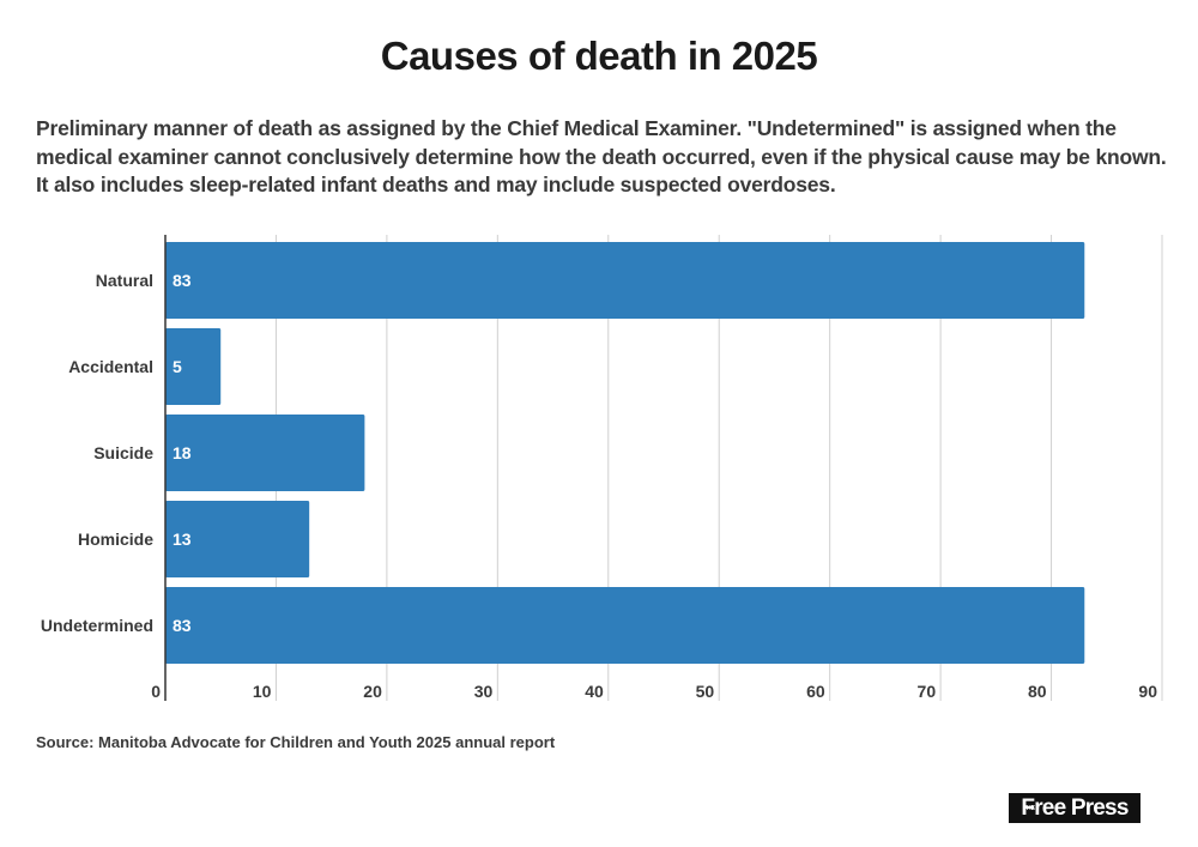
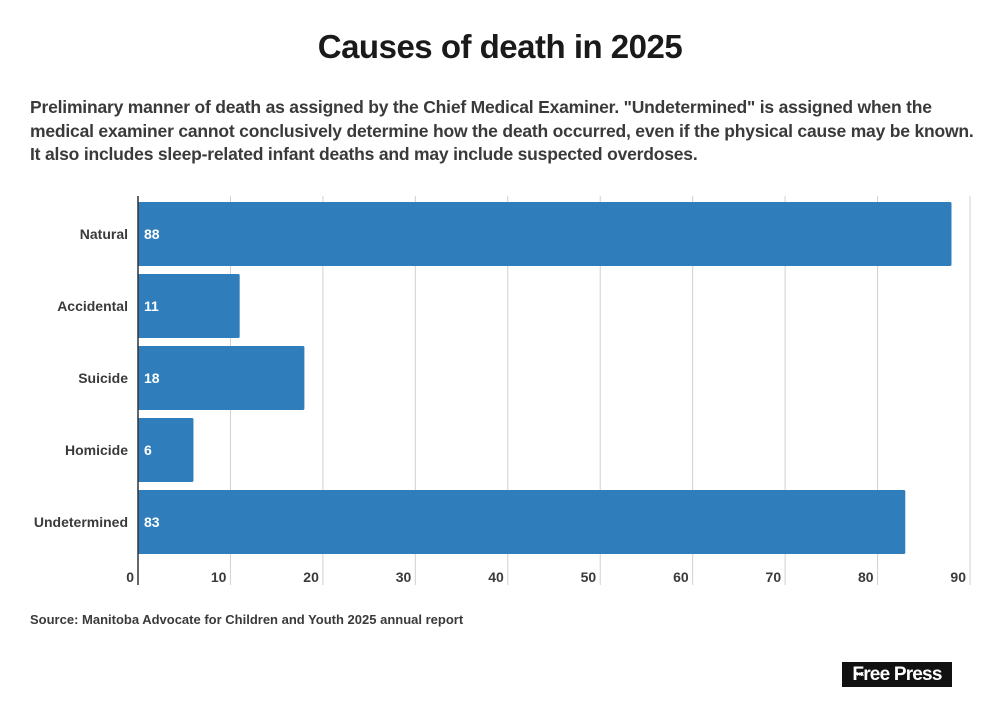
Natural: 83 -> 88
Accidental: 5 -> 11
Homicide: 13 -> 6
